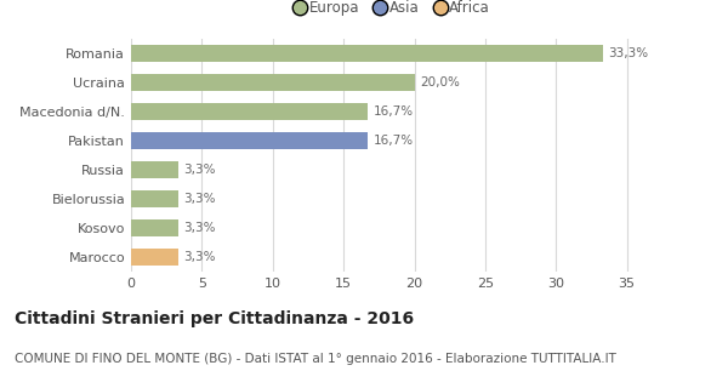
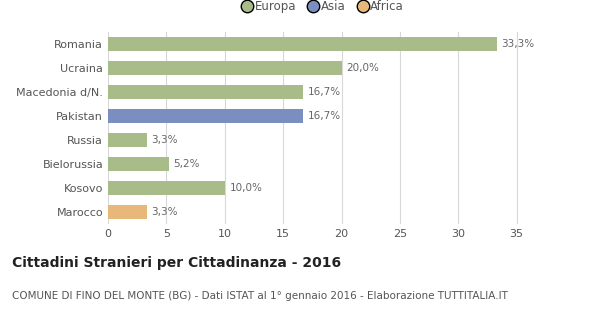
Bielorussia: 3,3% -> 5,2%
Kosovo: 3,3% -> 10,0%
